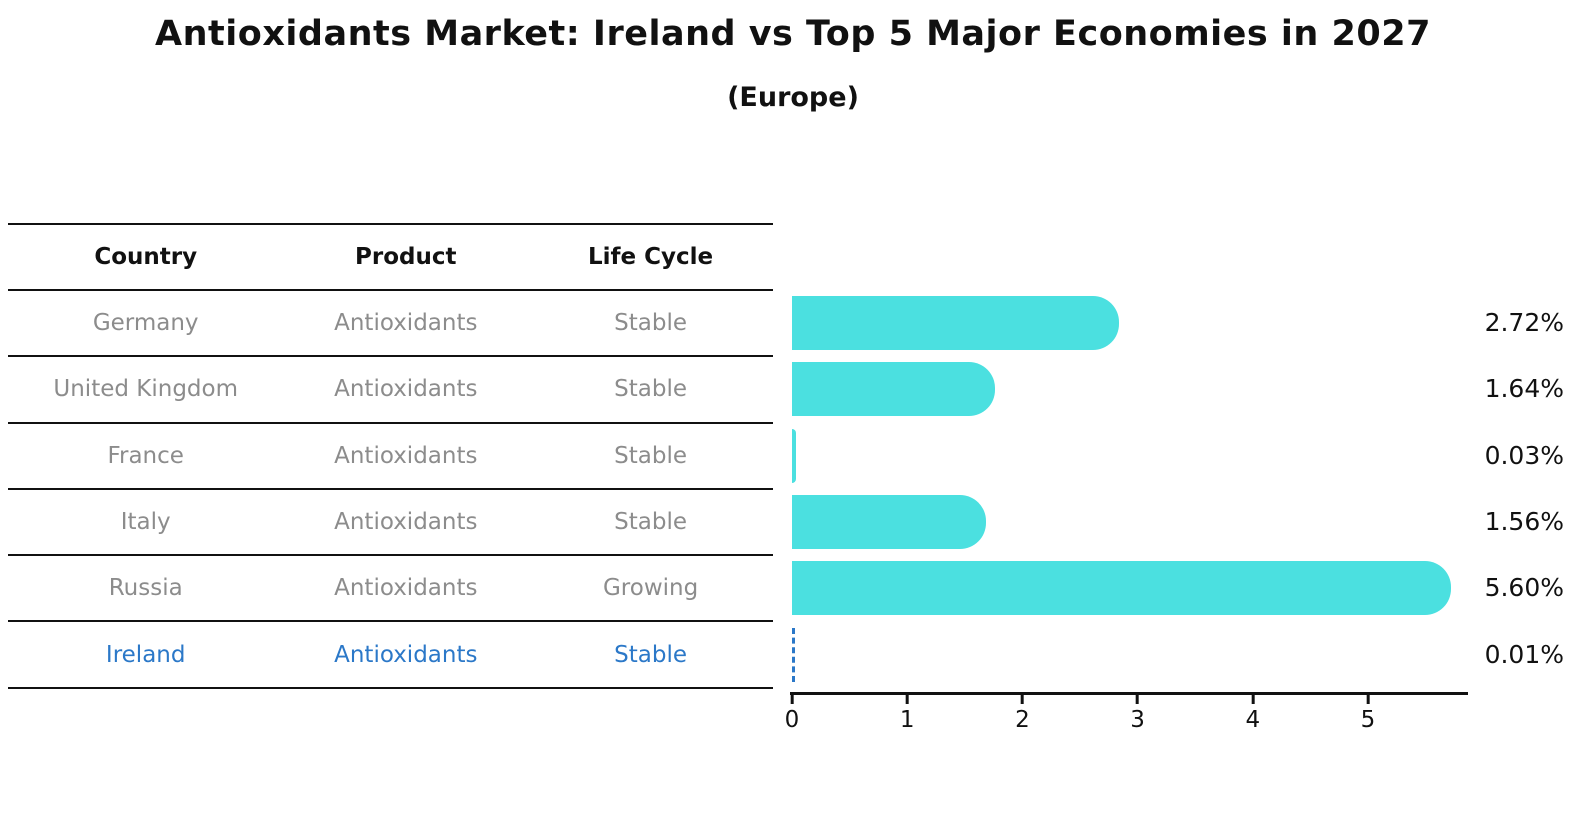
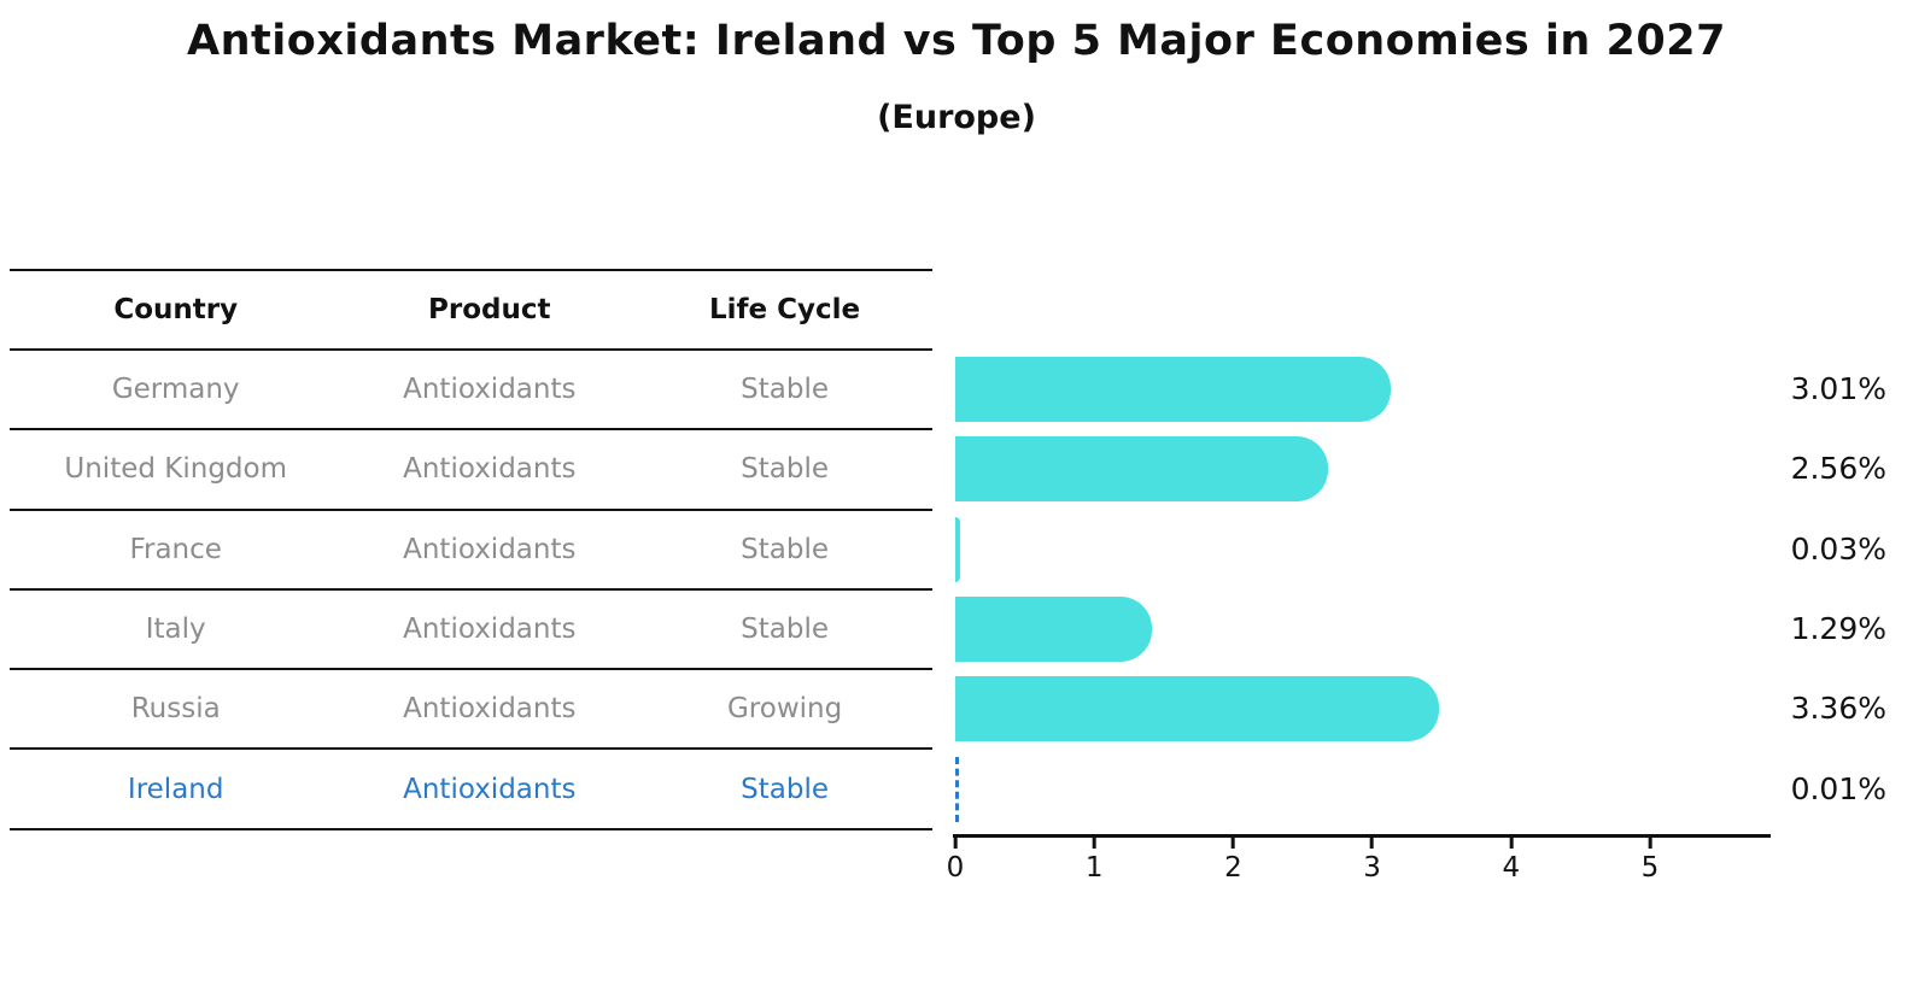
Germany: 2.72% -> 3.01%
United Kingdom: 1.64% -> 2.56%
Italy: 1.56% -> 1.29%
Russia: 5.60% -> 3.36%
